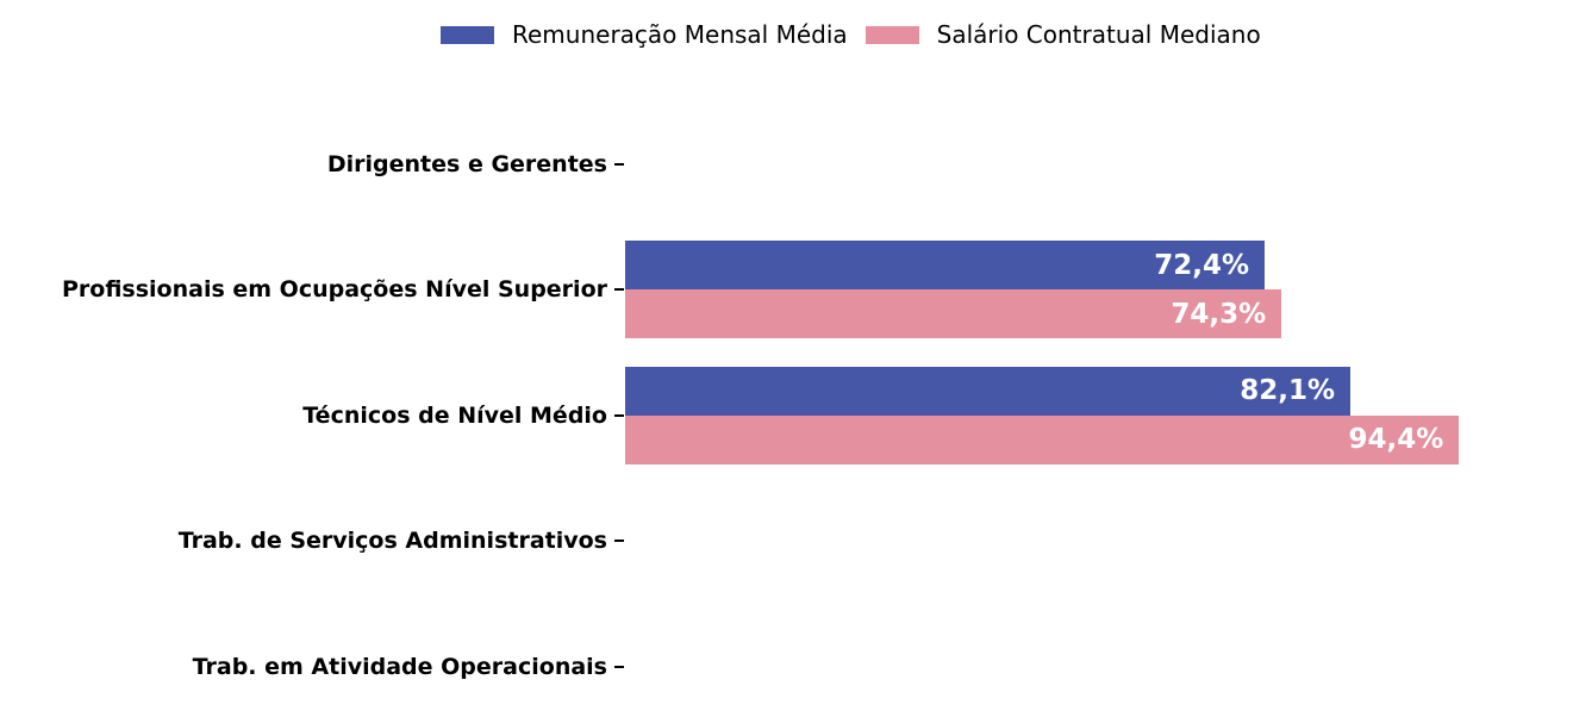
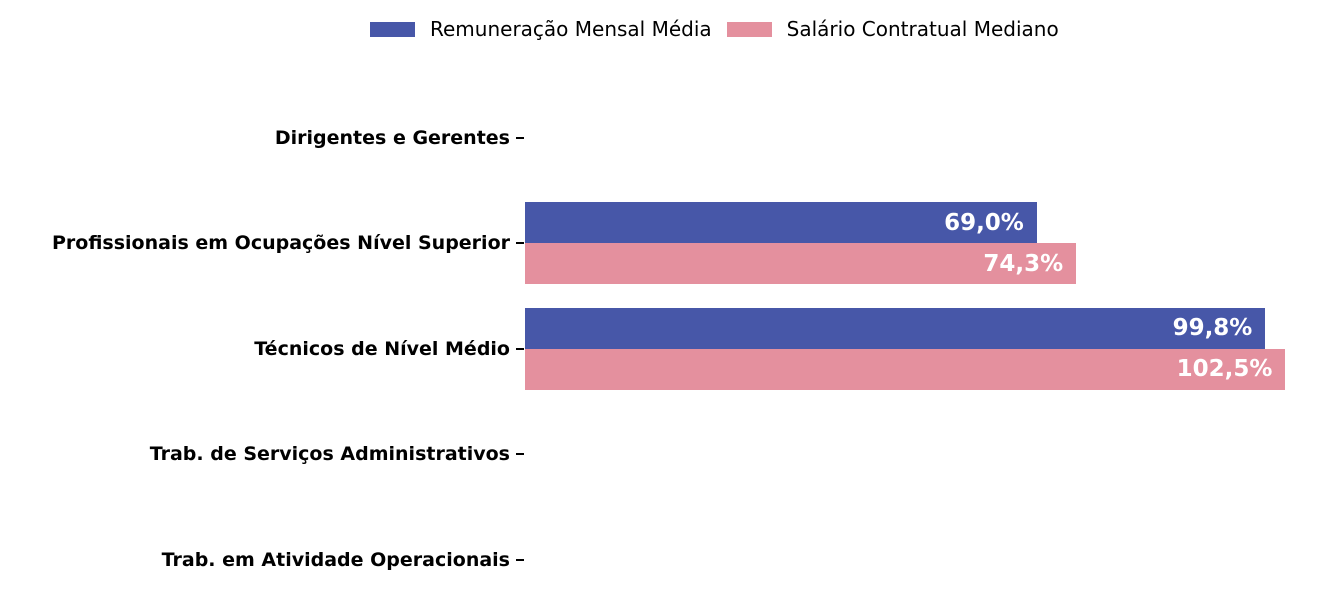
Remuneração Mensal Média/Profissionais em Ocupações Nível Superior: 72,4% -> 69,0%
Remuneração Mensal Média/Técnicos de Nível Médio: 82,1% -> 99,8%
Salário Contratual Mediano/Técnicos de Nível Médio: 94,4% -> 102,5%
